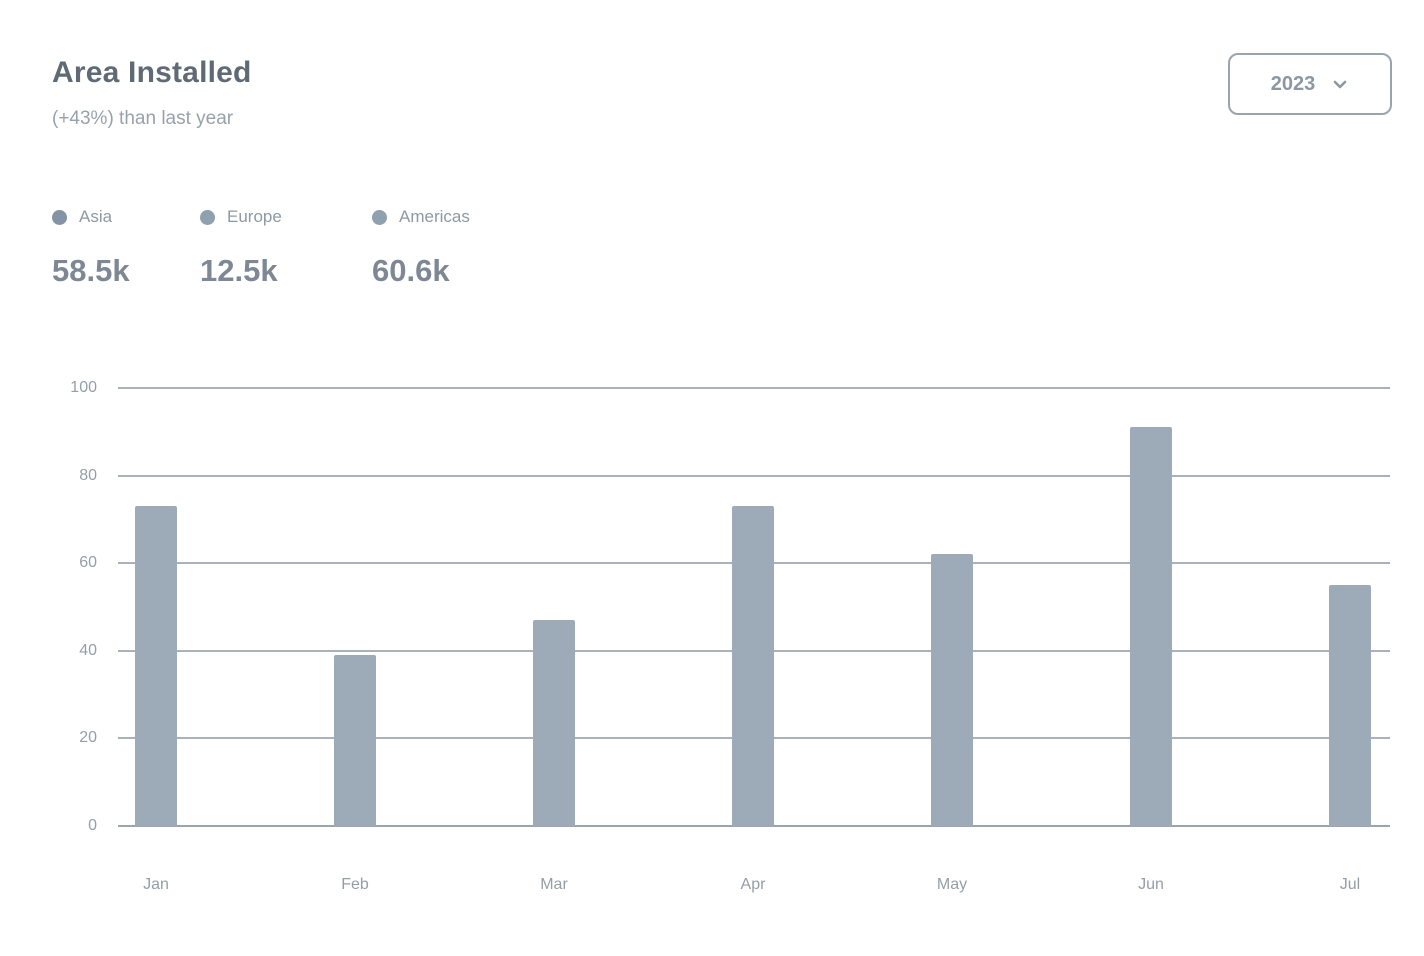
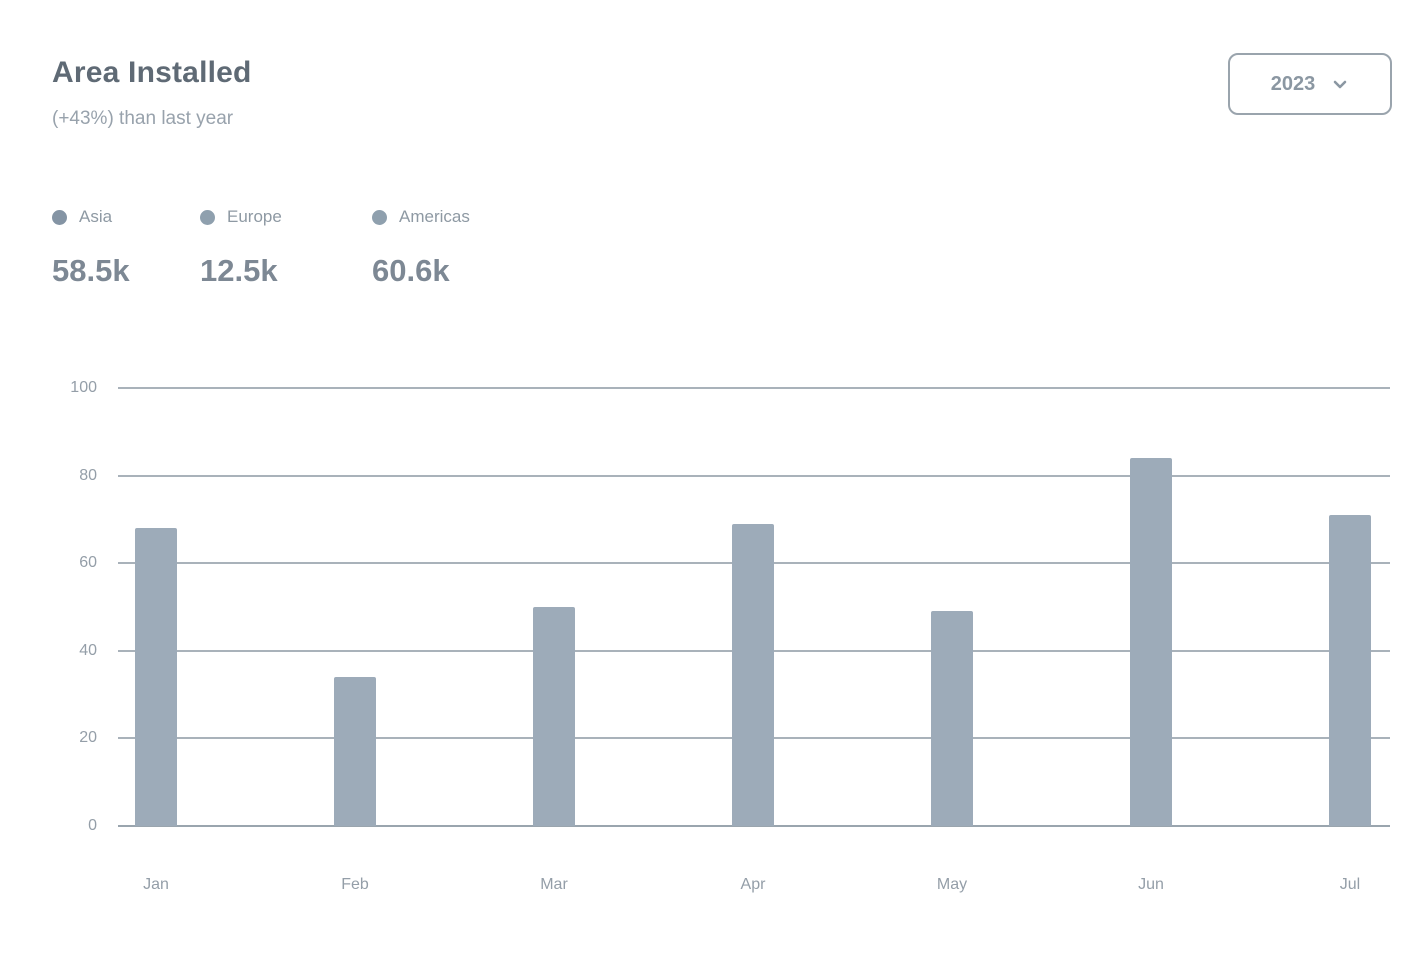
Jan: 73 -> 68
Feb: 39 -> 34
Mar: 47 -> 50
Apr: 73 -> 69
May: 62 -> 49
Jun: 91 -> 84
Jul: 55 -> 71
